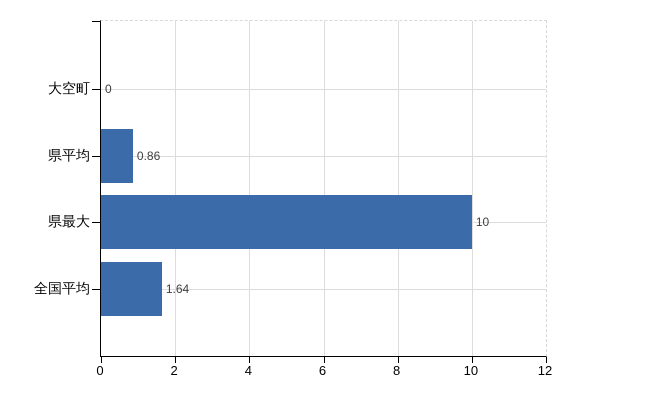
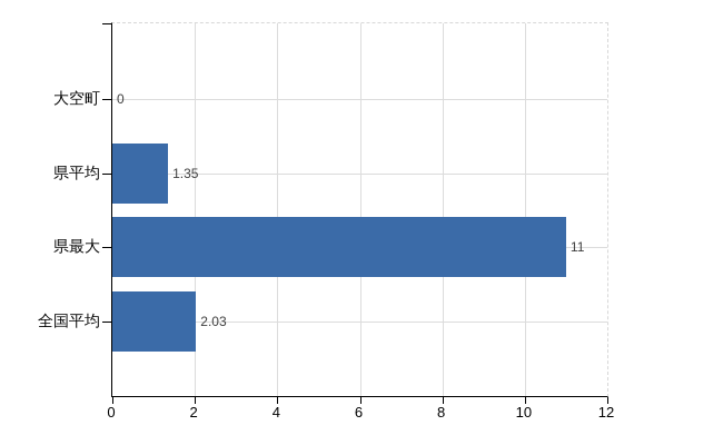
県平均: 0.86 -> 1.35
県最大: 10 -> 11
全国平均: 1.64 -> 2.03
